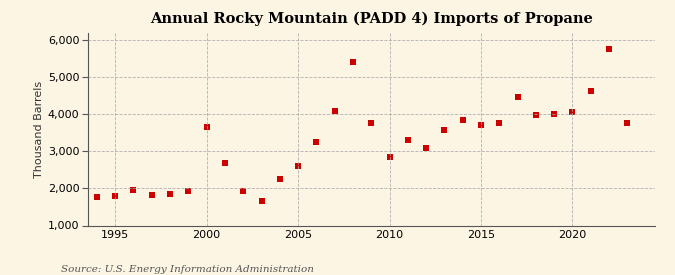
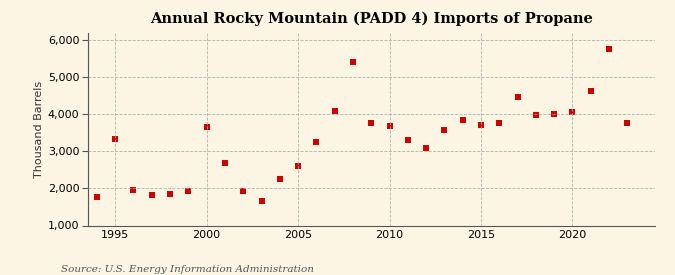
1995: 1,800 -> 3,350
2010: 2,860 -> 3,700
